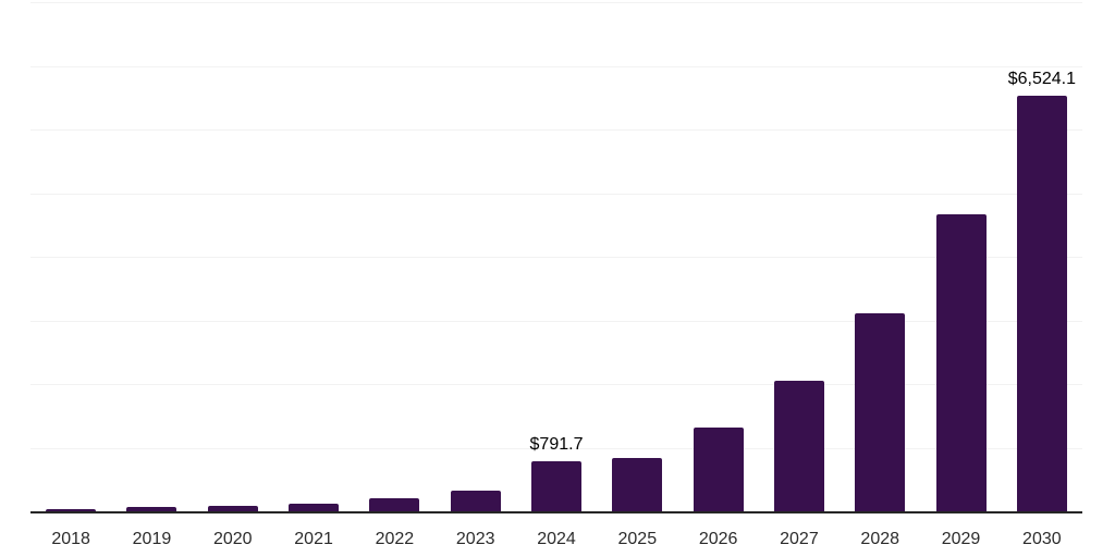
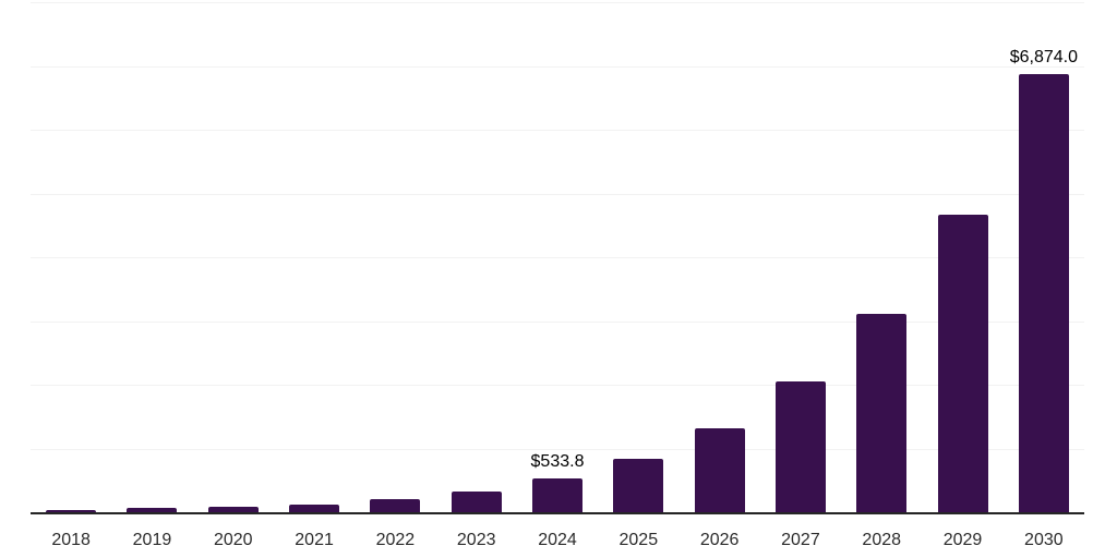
2024: $791.7 -> $533.8
2030: $6,524.1 -> $6,874.0
